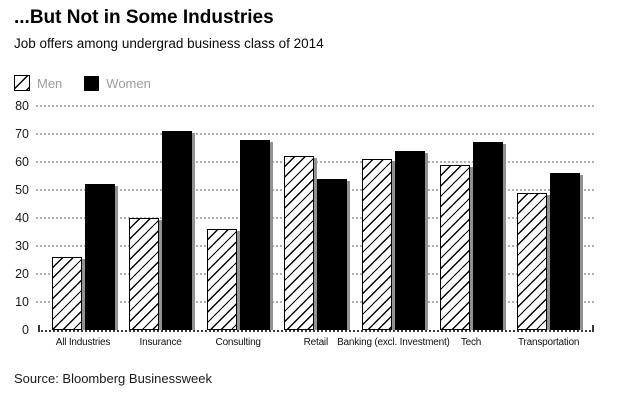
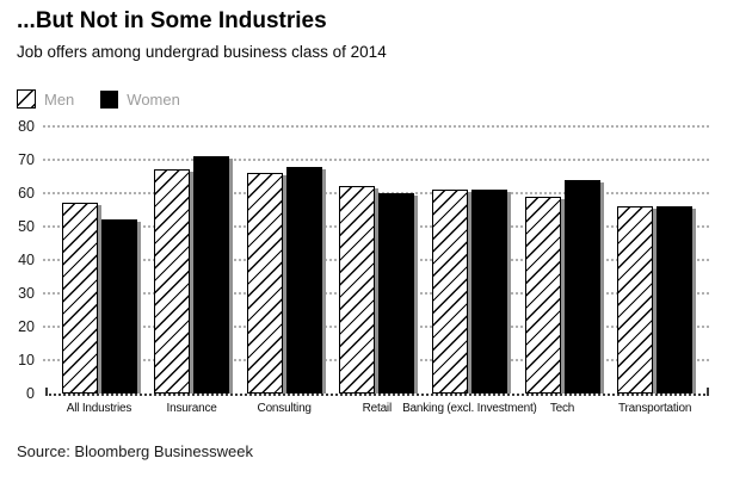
Men/All Industries: 26 -> 57
Men/Insurance: 40 -> 67
Men/Consulting: 36 -> 66
Women/Retail: 54 -> 60
Women/Banking (excl. Investment): 64 -> 61
Women/Tech: 67 -> 64
Men/Transportation: 49 -> 56
